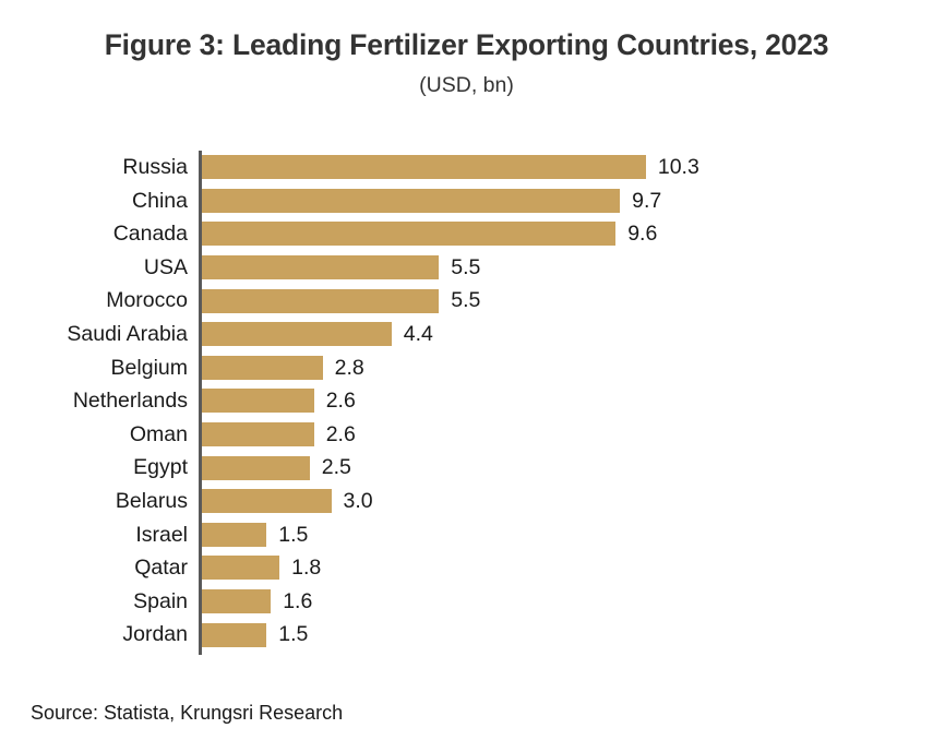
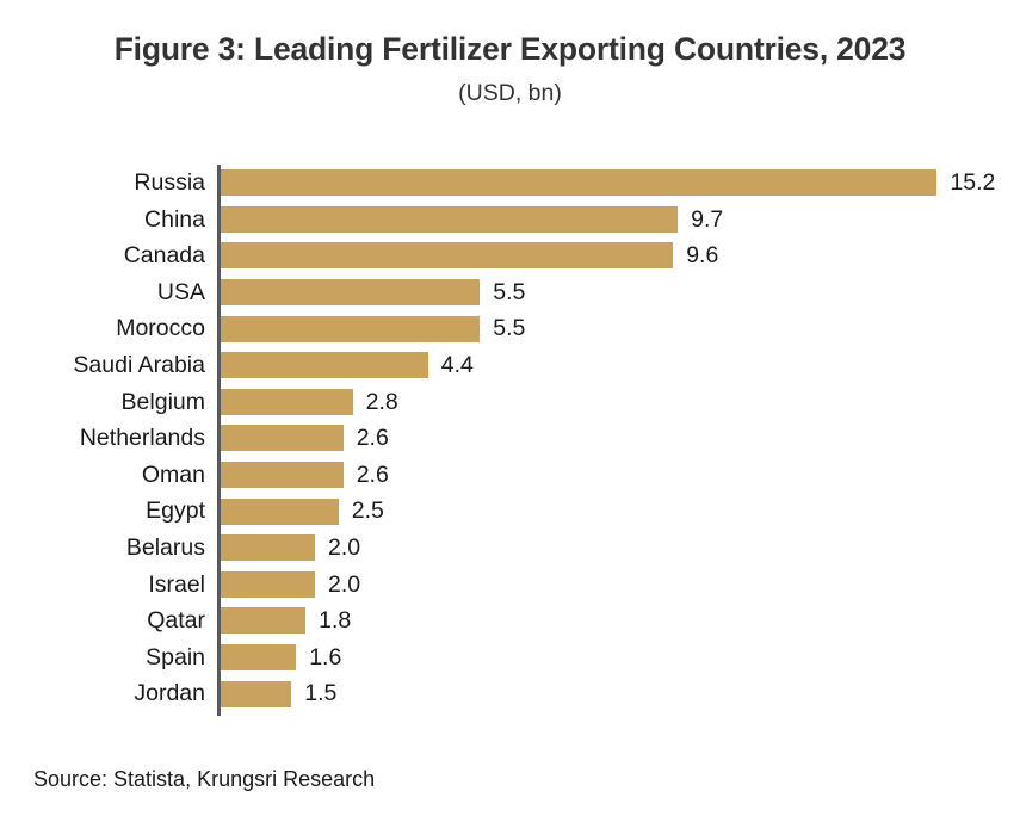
Russia: 10.3 -> 15.2
Belarus: 3.0 -> 2.0
Israel: 1.5 -> 2.0
